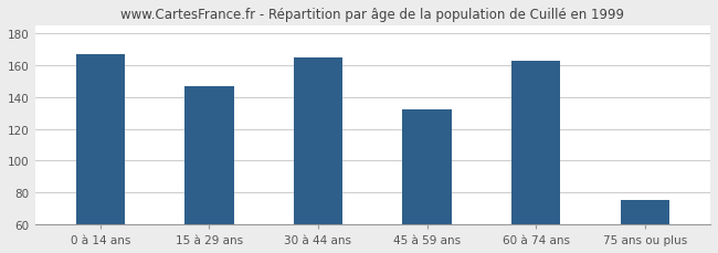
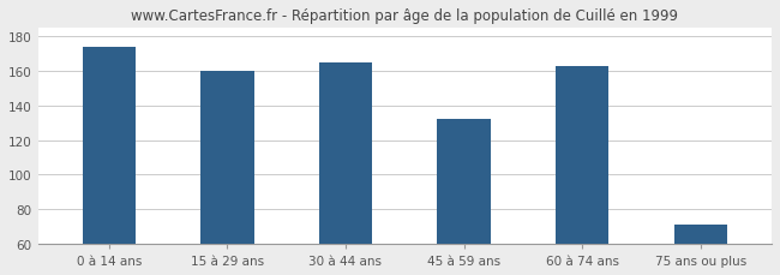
0 à 14 ans: 167 -> 174
15 à 29 ans: 147 -> 160
75 ans ou plus: 75 -> 71
